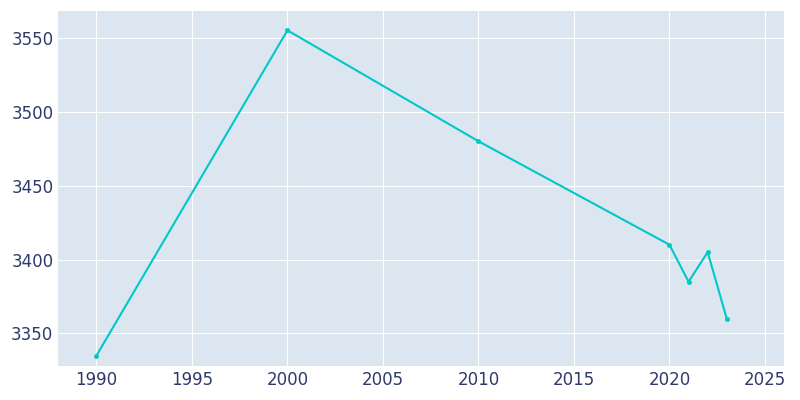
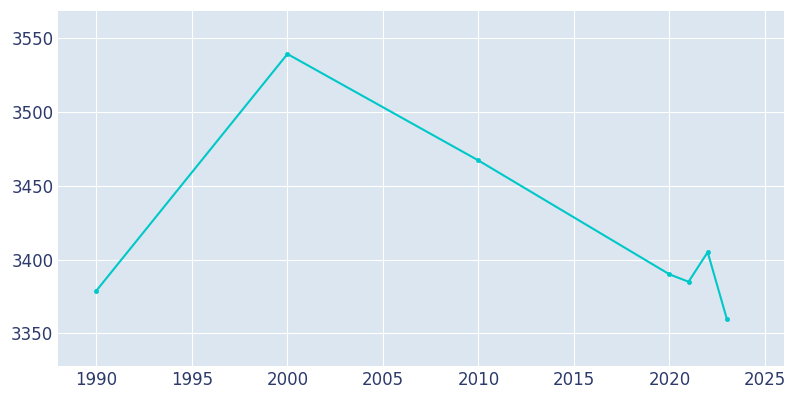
1990: 3335 -> 3379
2000: 3555 -> 3539
2010: 3480 -> 3467
2020: 3410 -> 3390
